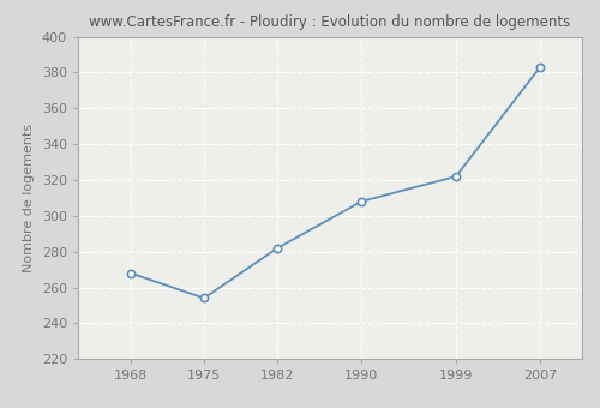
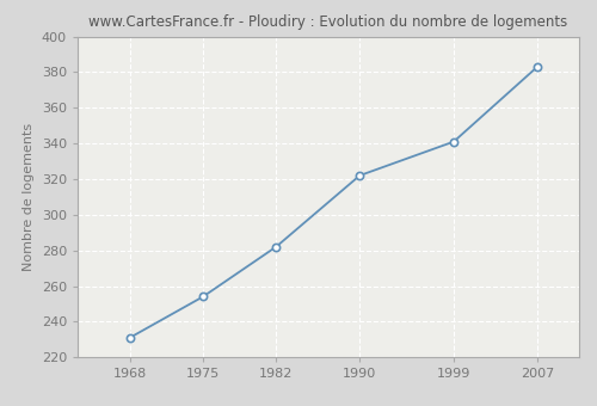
1968: 268 -> 231
1990: 308 -> 322
1999: 322 -> 341
